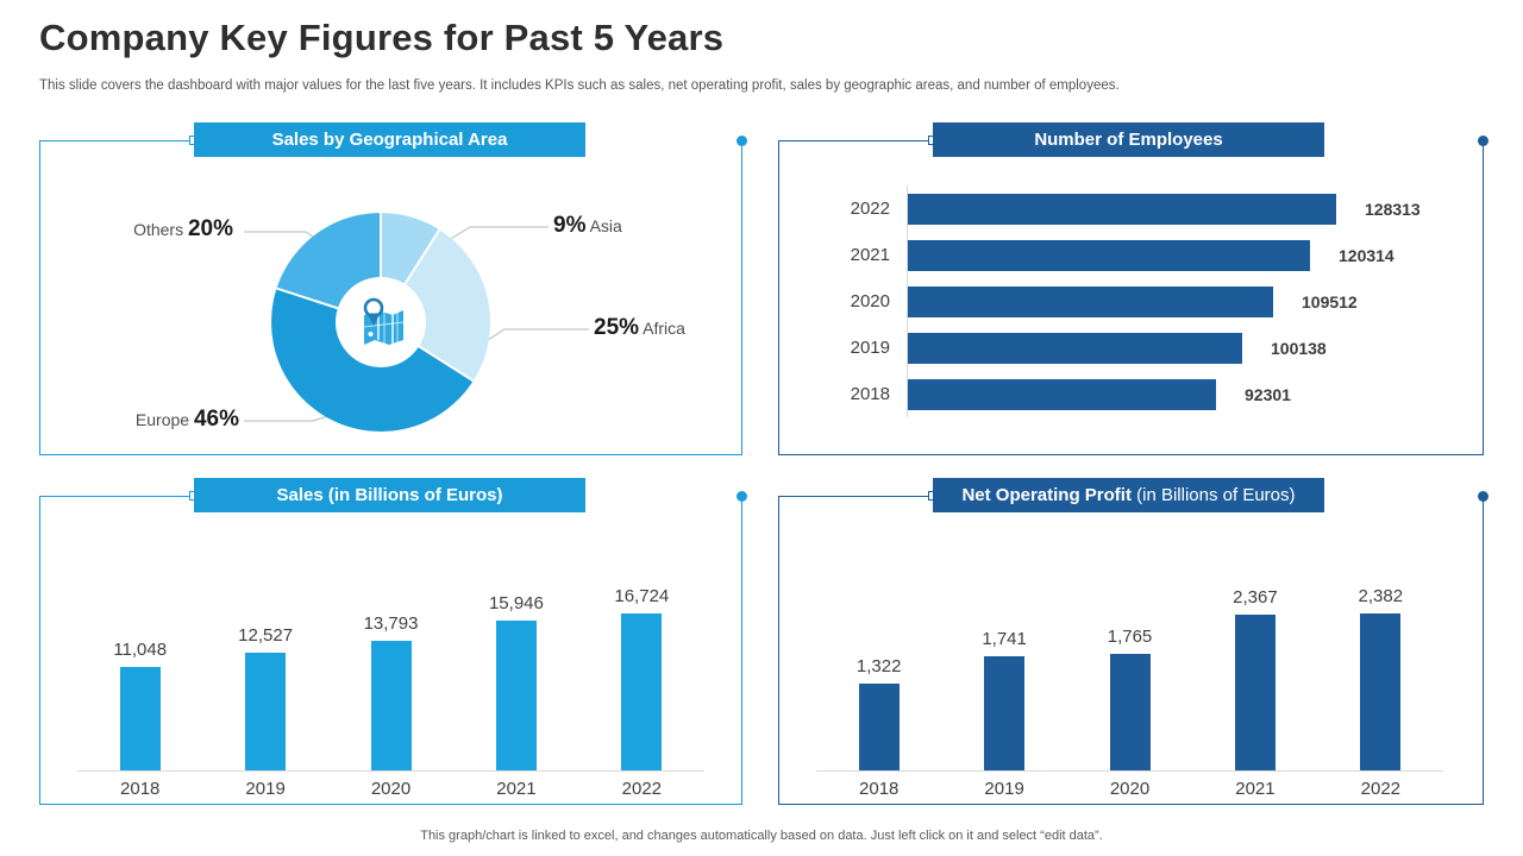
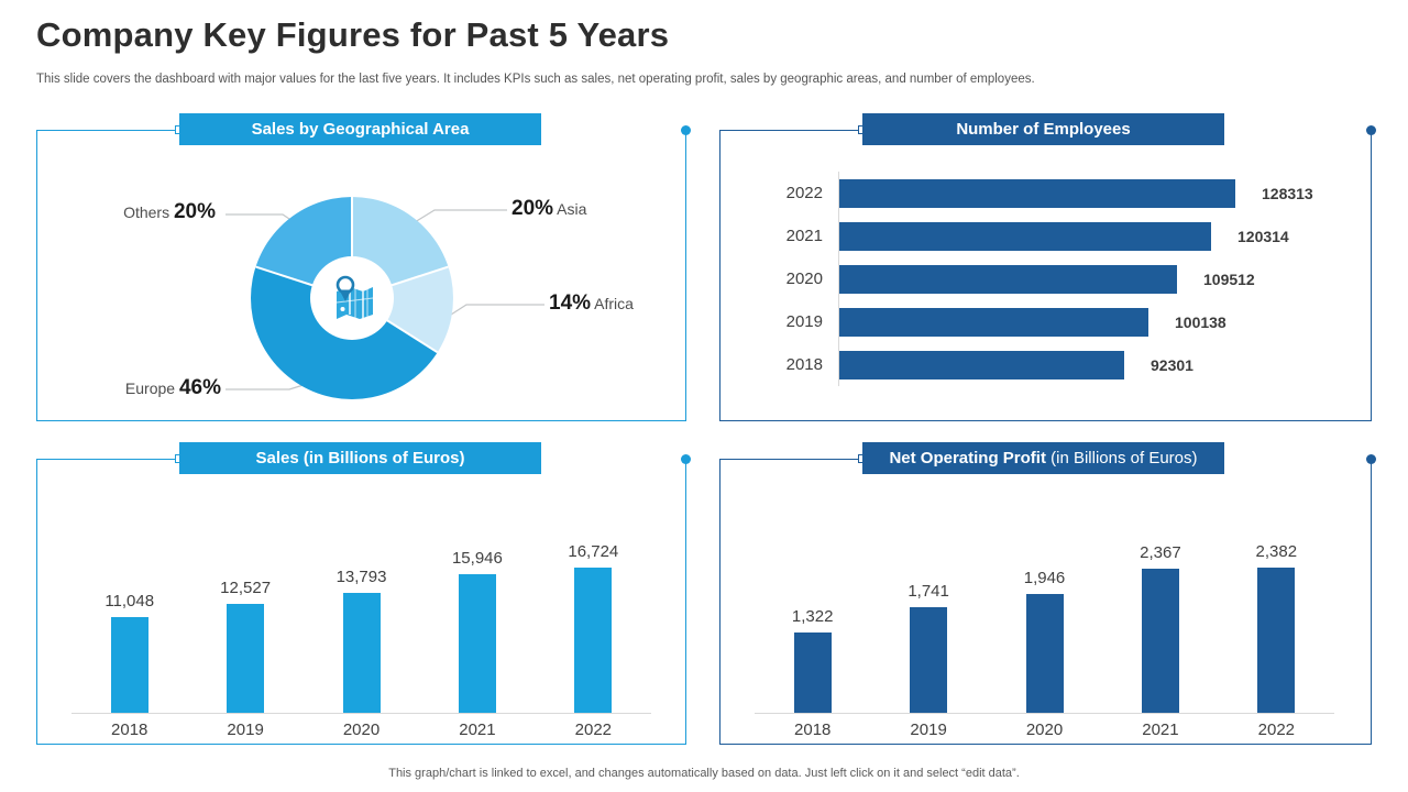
Sales by Geographical Area/Asia: 9% -> 20%
Sales by Geographical Area/Africa: 25% -> 14%
Net Operating Profit (in Billions of Euros)/2020: 1,765 -> 1,946
